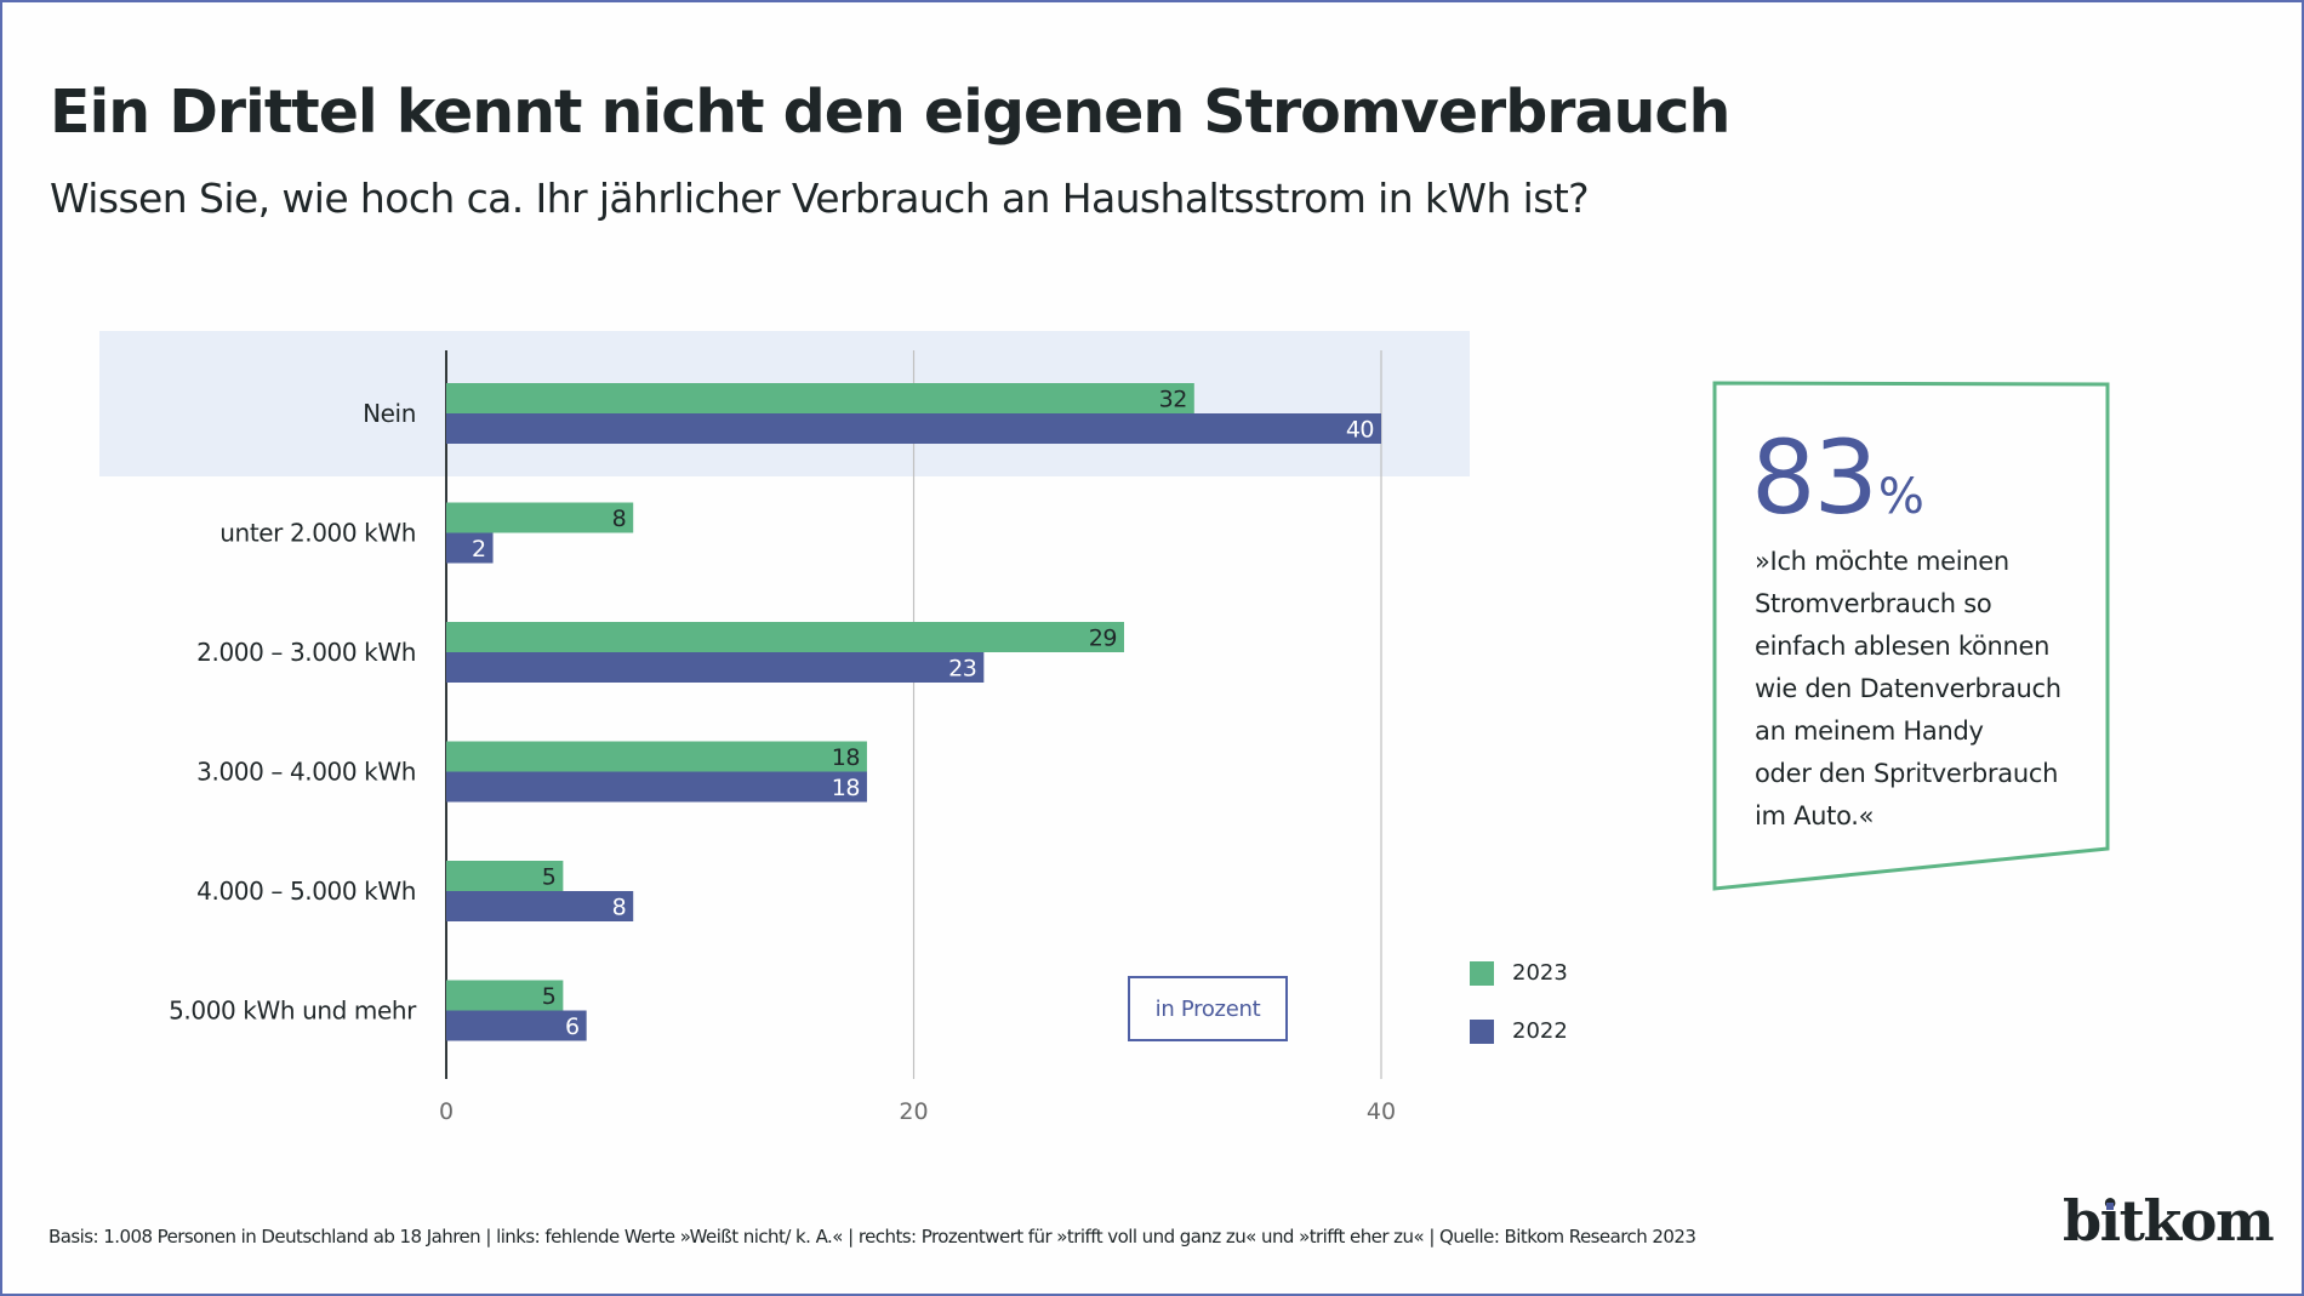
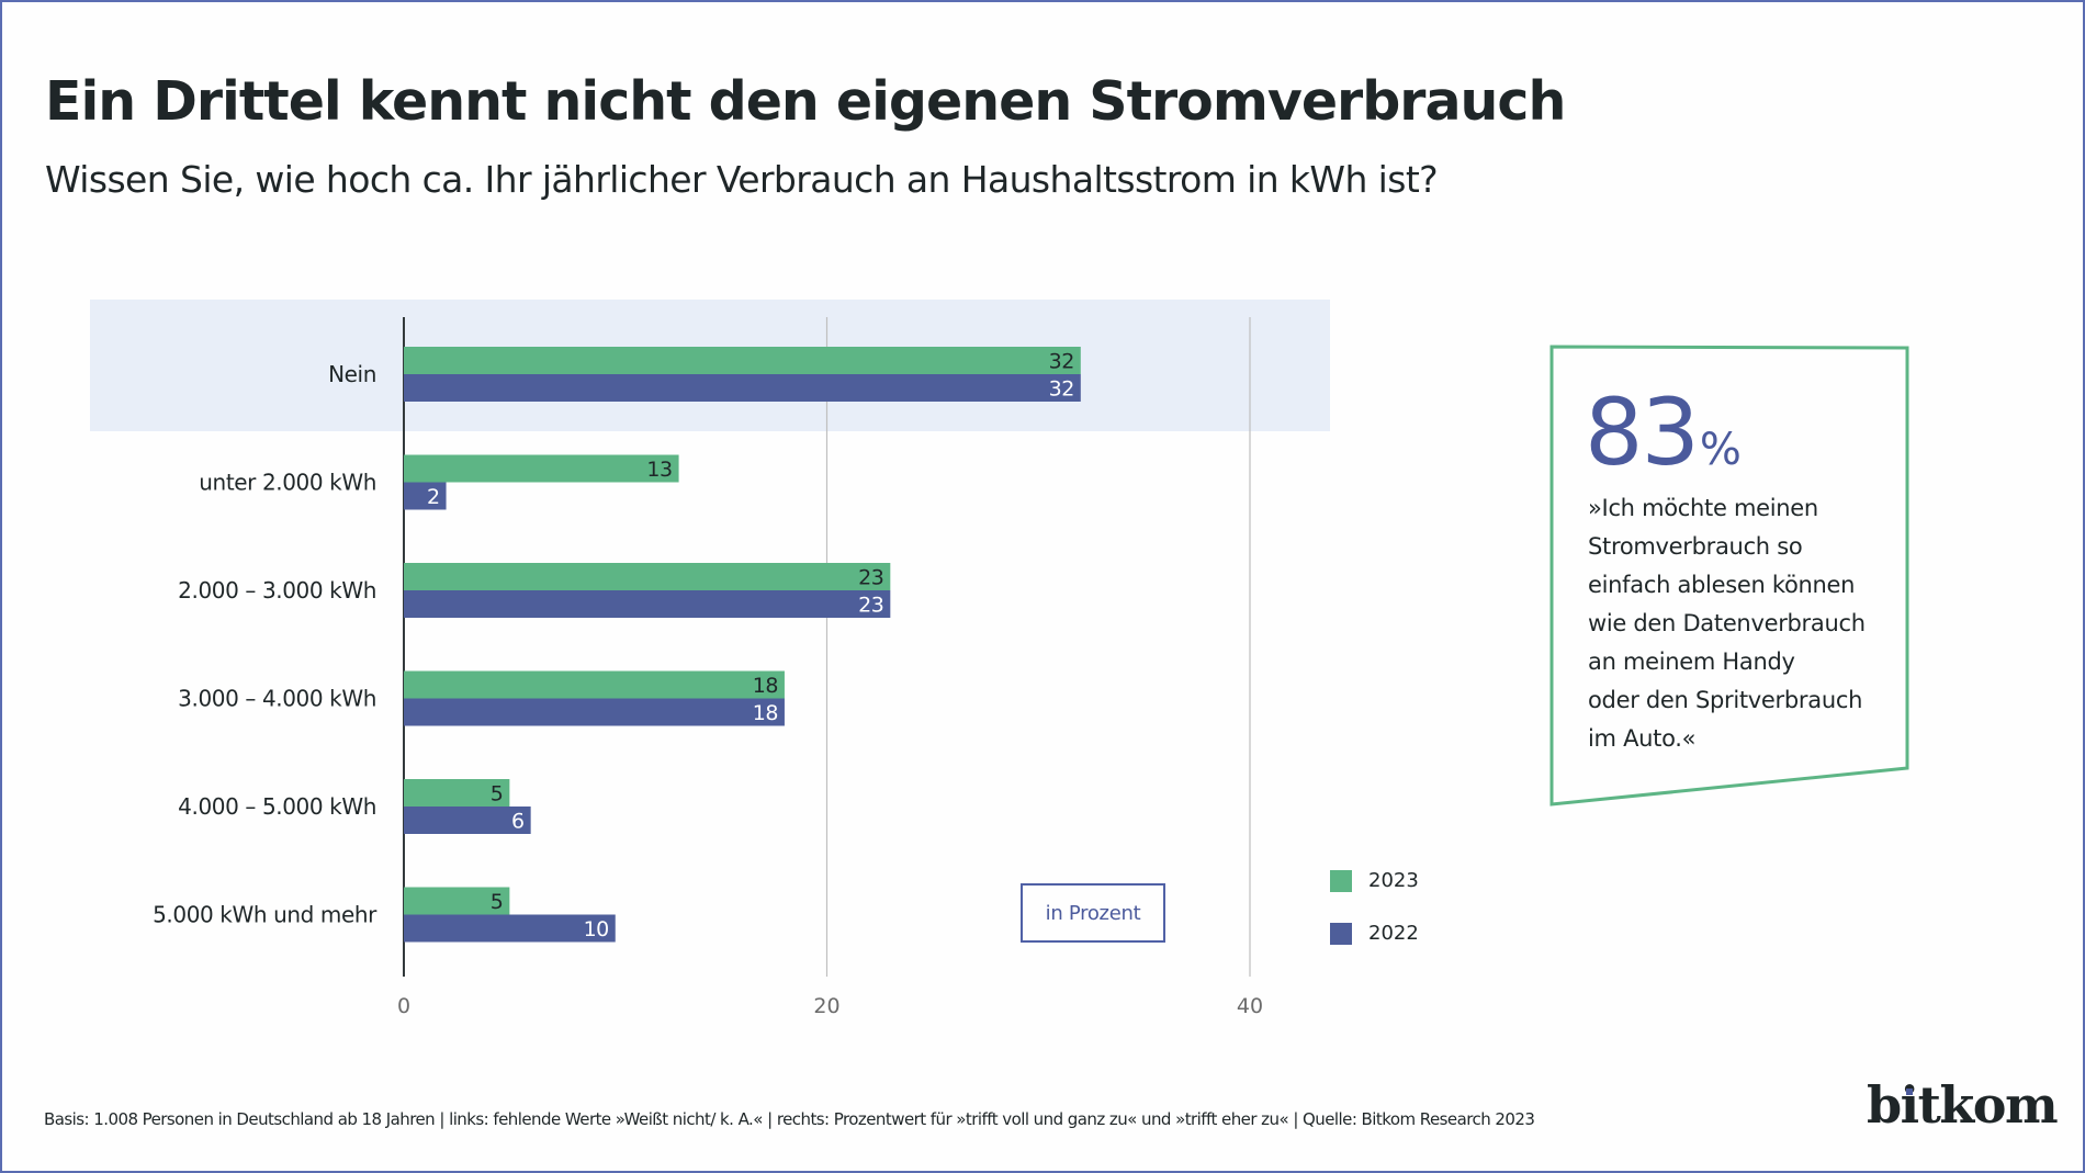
2022/Nein: 40 -> 32
2023/unter 2.000 kWh: 8 -> 13
2023/2.000 – 3.000 kWh: 29 -> 23
2022/4.000 – 5.000 kWh: 8 -> 6
2022/5.000 kWh und mehr: 6 -> 10
